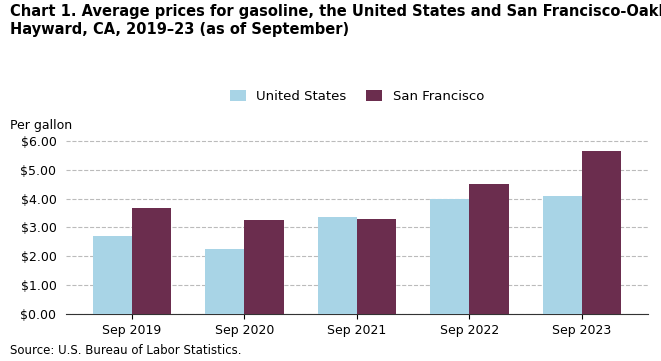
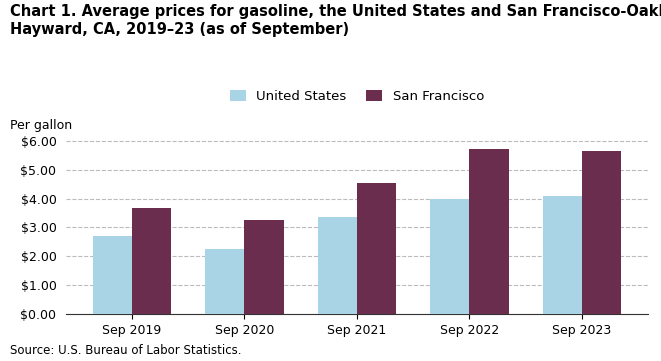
San Francisco/Sep 2021: $3.30 -> $4.55
San Francisco/Sep 2022: $4.50 -> $5.73
